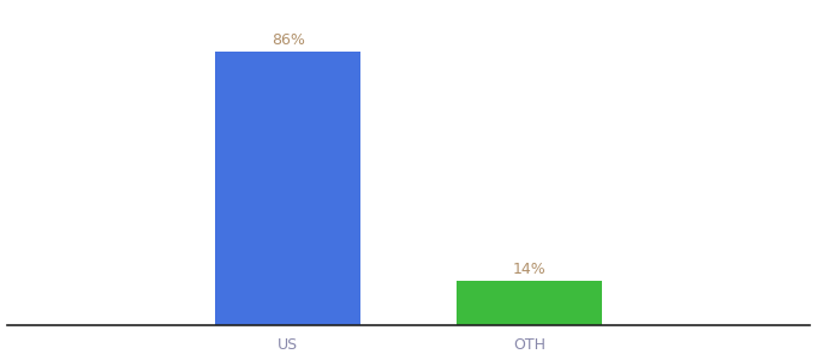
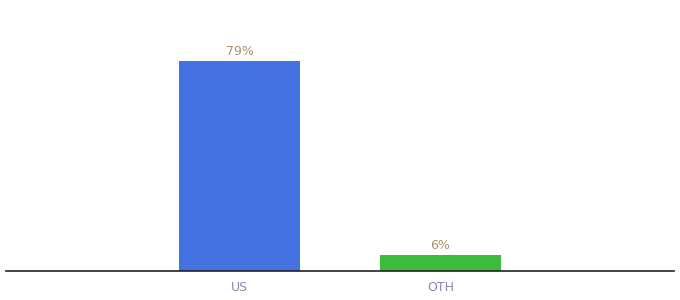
US: 86% -> 79%
OTH: 14% -> 6%
